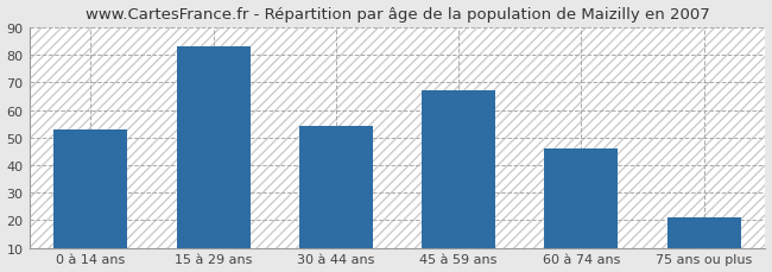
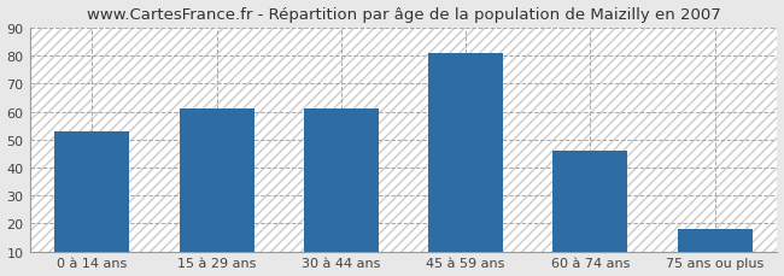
15 à 29 ans: 83 -> 61
30 à 44 ans: 54 -> 61
45 à 59 ans: 67 -> 81
75 ans ou plus: 21 -> 18
